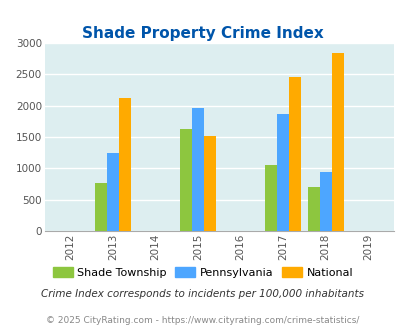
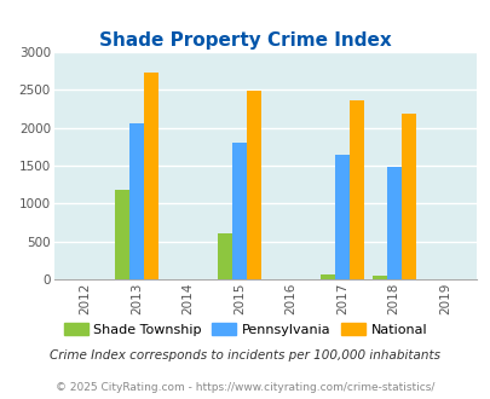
Shade Township/2013: 760 -> 1180
Pennsylvania/2013: 1240 -> 2060
National/2013: 2120 -> 2730
Shade Township/2015: 1620 -> 610
Pennsylvania/2015: 1960 -> 1810
National/2015: 1520 -> 2490
Shade Township/2017: 1060 -> 60
Pennsylvania/2017: 1860 -> 1640
National/2017: 2460 -> 2360
Shade Township/2018: 700 -> 50
Pennsylvania/2018: 940 -> 1490
National/2018: 2840 -> 2190
